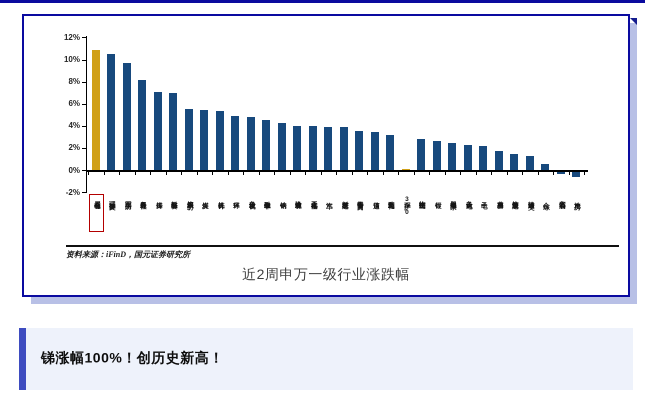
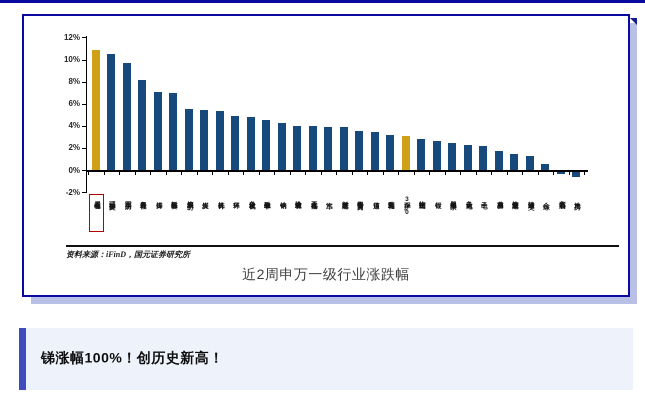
沪深300: 0.1% -> 3.0%
